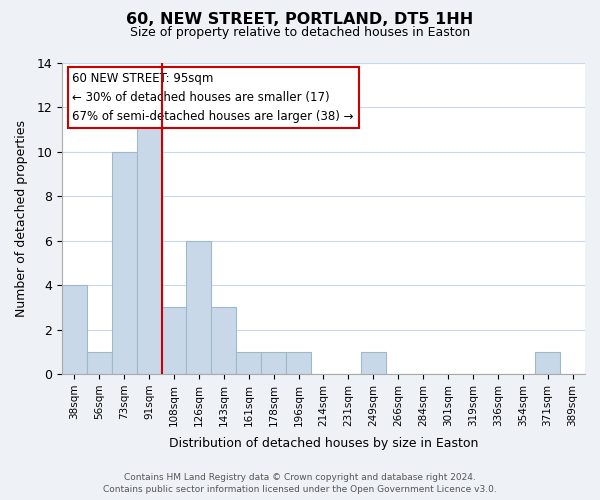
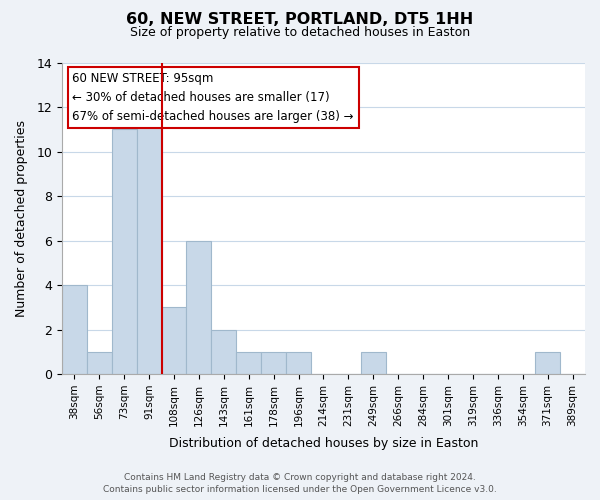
73sqm: 10 -> 11
143sqm: 3 -> 2
